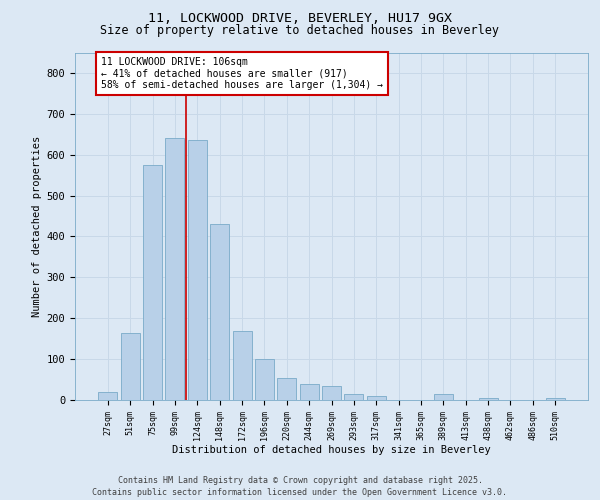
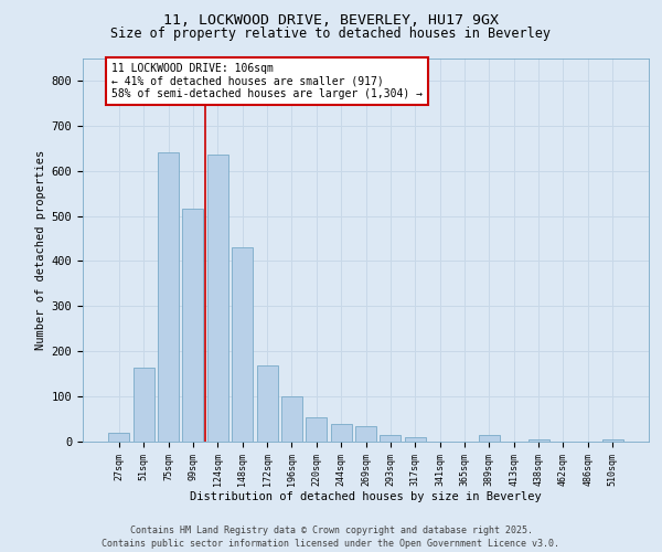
75sqm: 575 -> 640
99sqm: 640 -> 515
